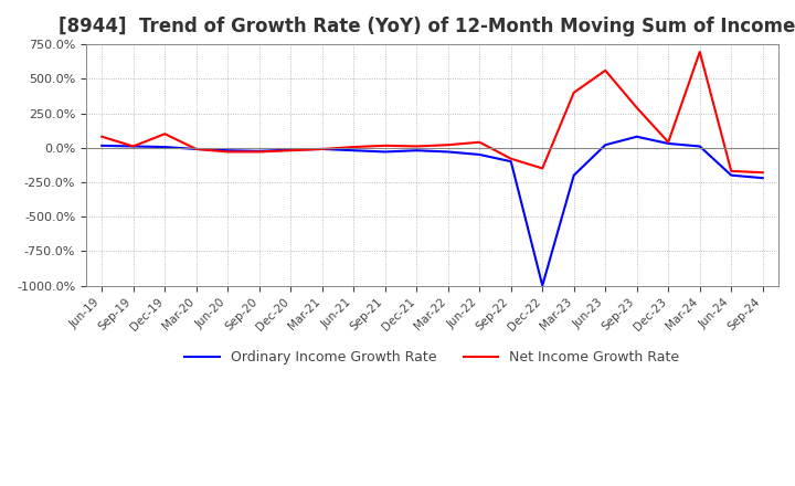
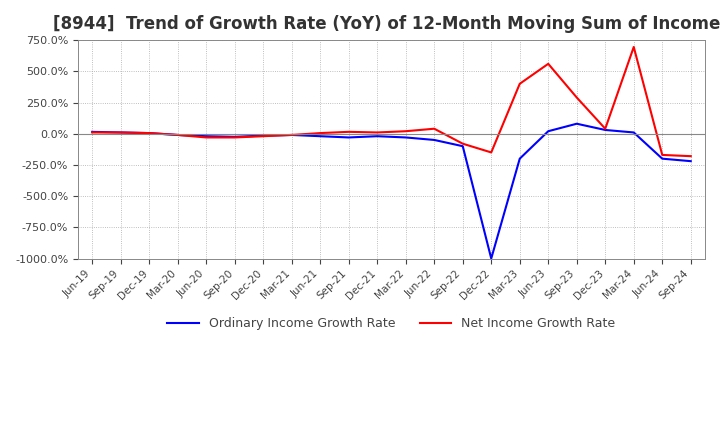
Net Income Growth Rate/Jun-19: 80% -> 10%
Net Income Growth Rate/Dec-19: 100% -> 0%
